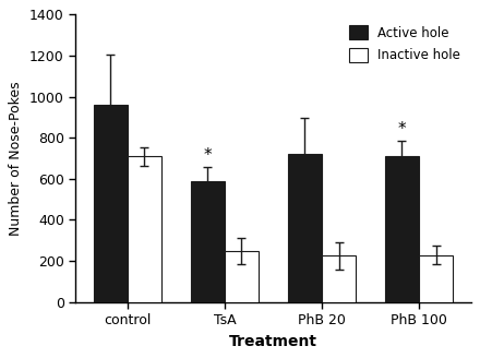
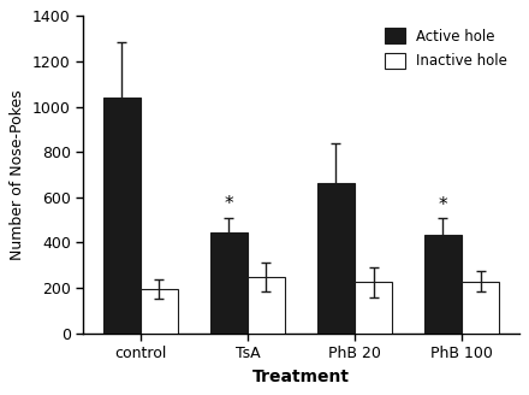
Active hole/control: 960 -> 1040
Inactive hole/control: 710 -> 200
Active hole/TsA: 590 -> 440
Active hole/PhB 20: 720 -> 660
Active hole/PhB 100: 710 -> 430
